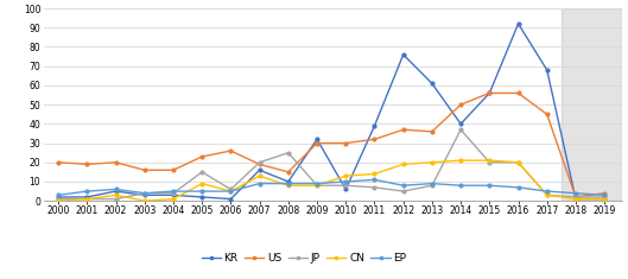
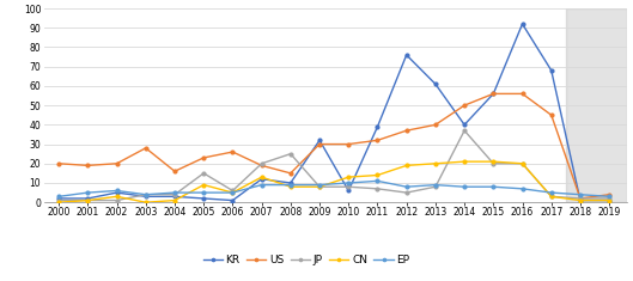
US/2003: 16 -> 28
KR/2007: 16 -> 12
US/2013: 36 -> 40
